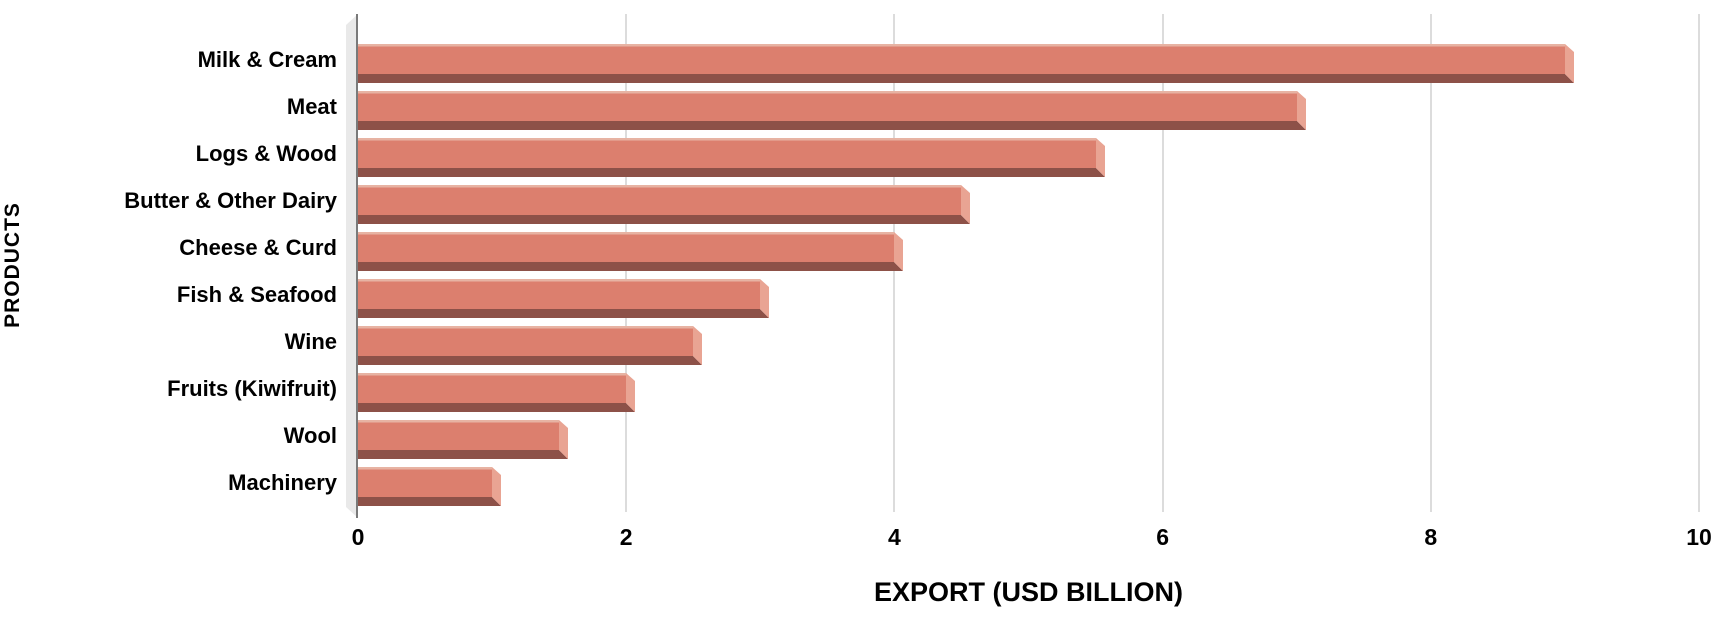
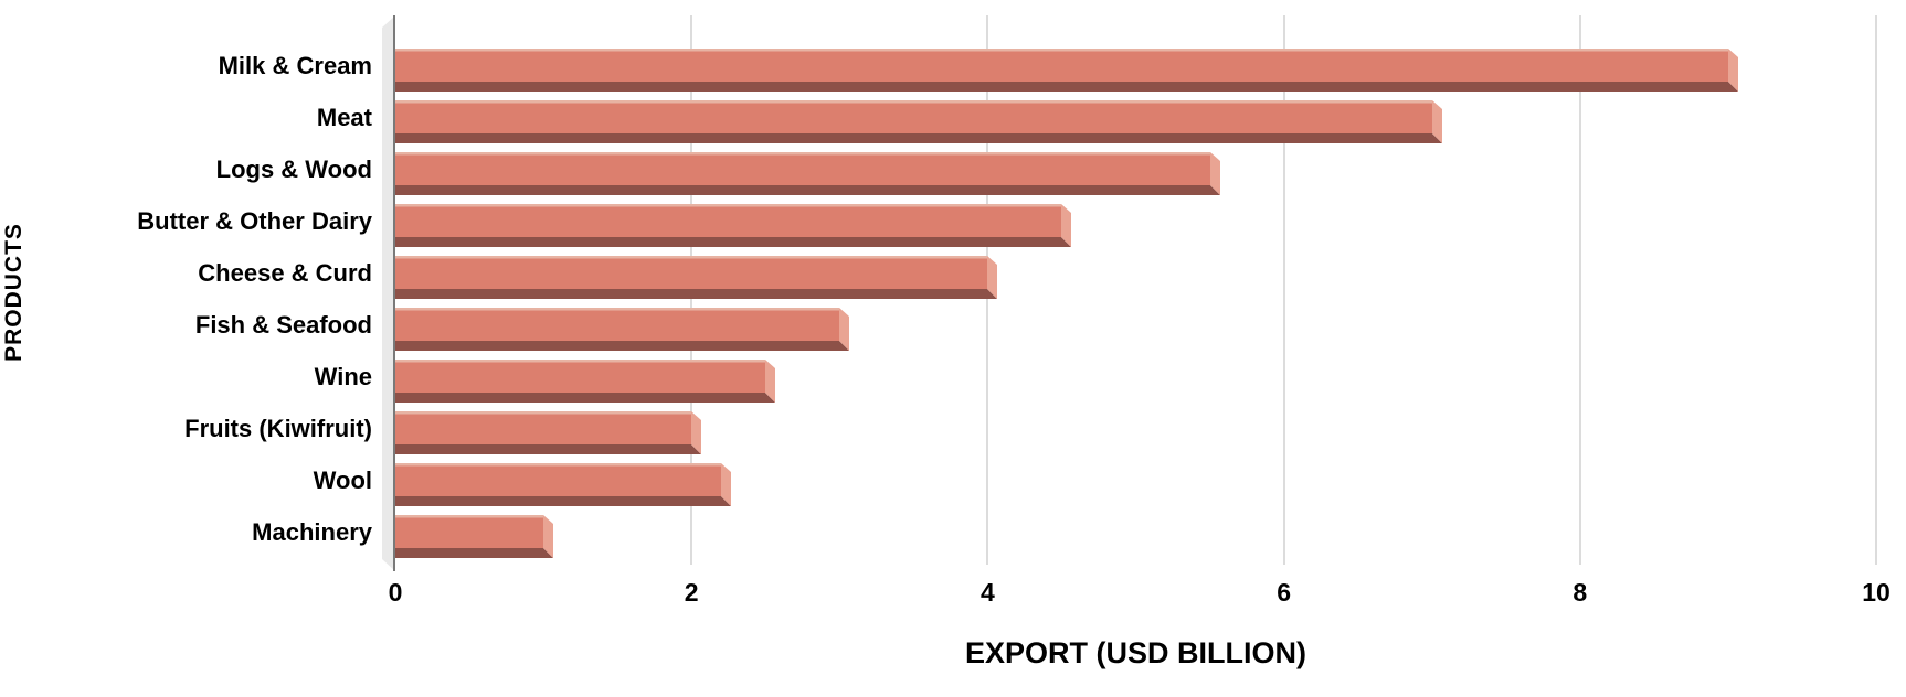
Wool: 1.5 -> 2.2
